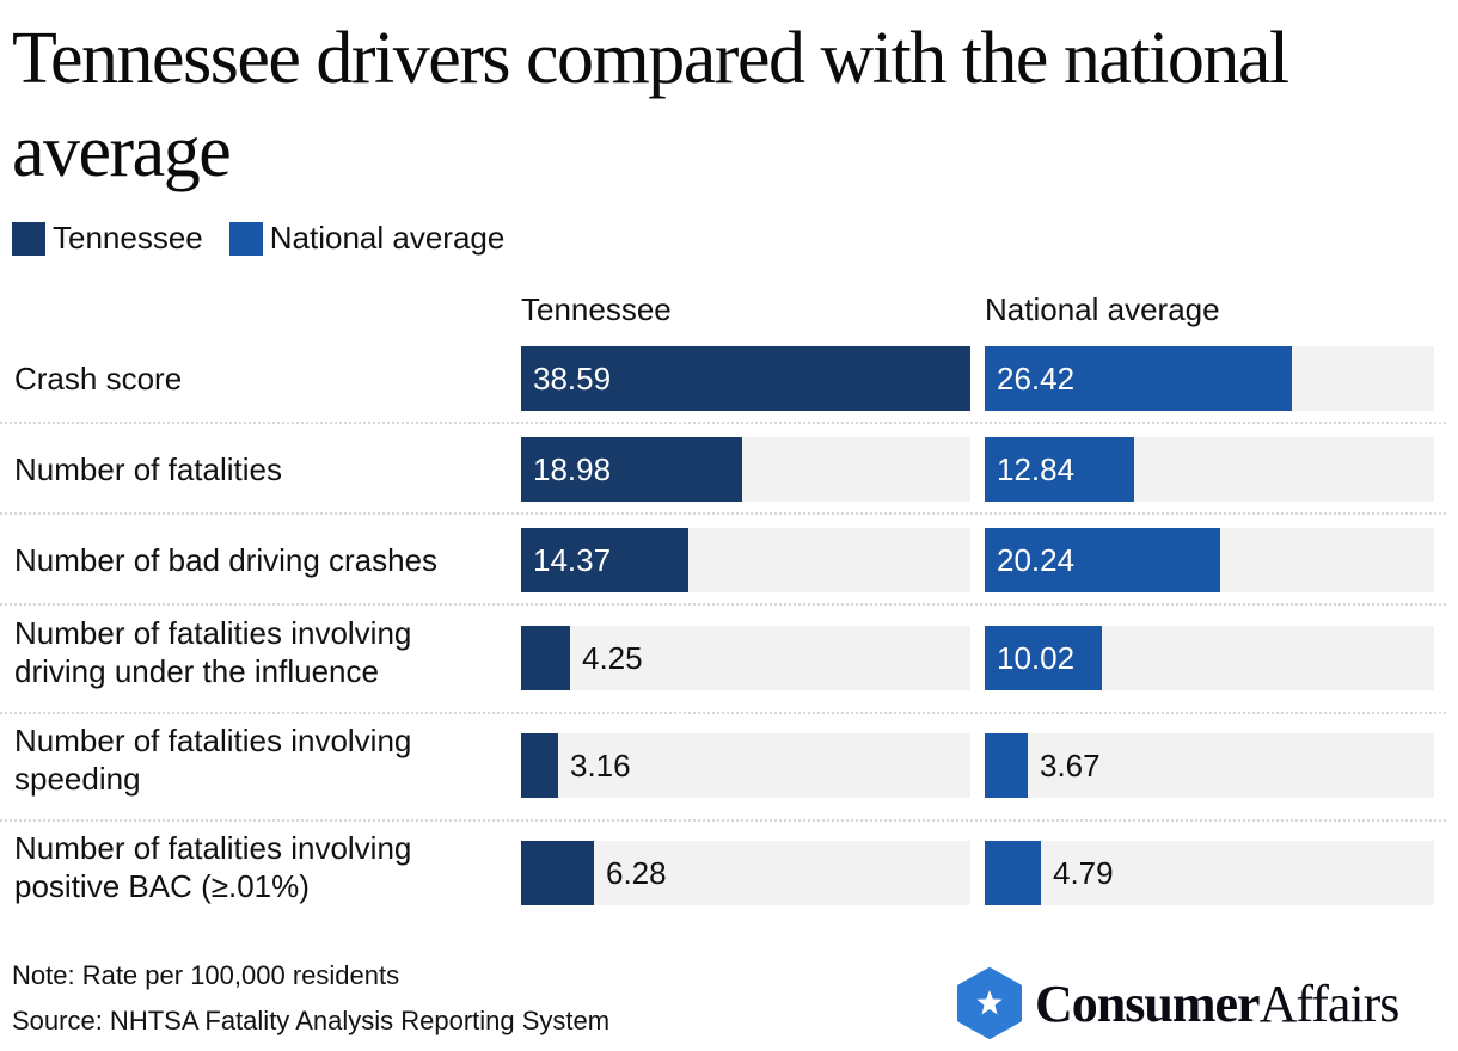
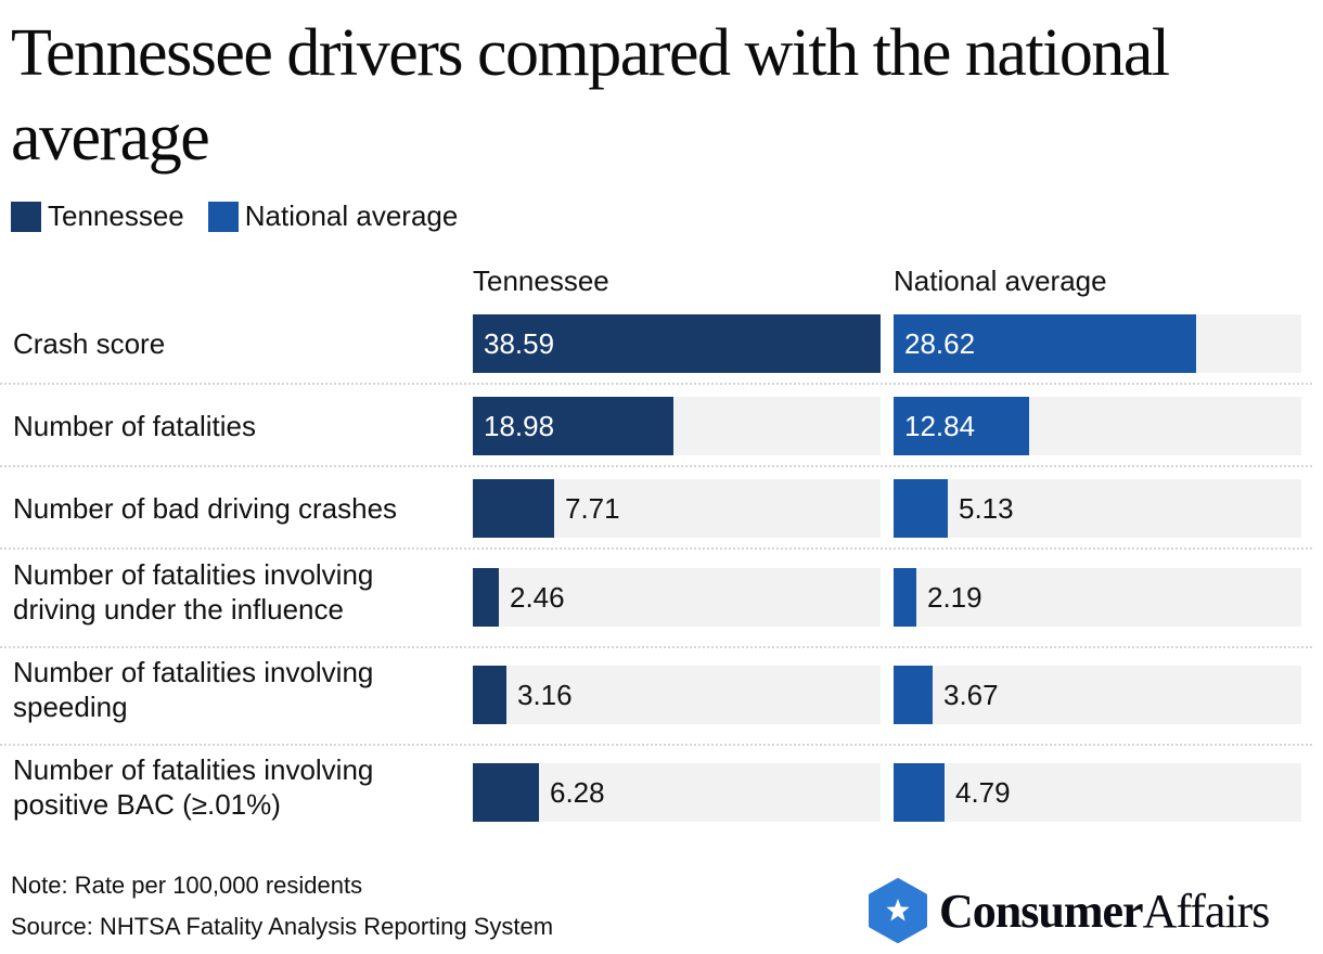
National average/Crash score: 26.42 -> 28.62
Tennessee/Number of bad driving crashes: 14.37 -> 7.71
National average/Number of bad driving crashes: 20.24 -> 5.13
Tennessee/Number of fatalities involving driving under the influence: 4.25 -> 2.46
National average/Number of fatalities involving driving under the influence: 10.02 -> 2.19
